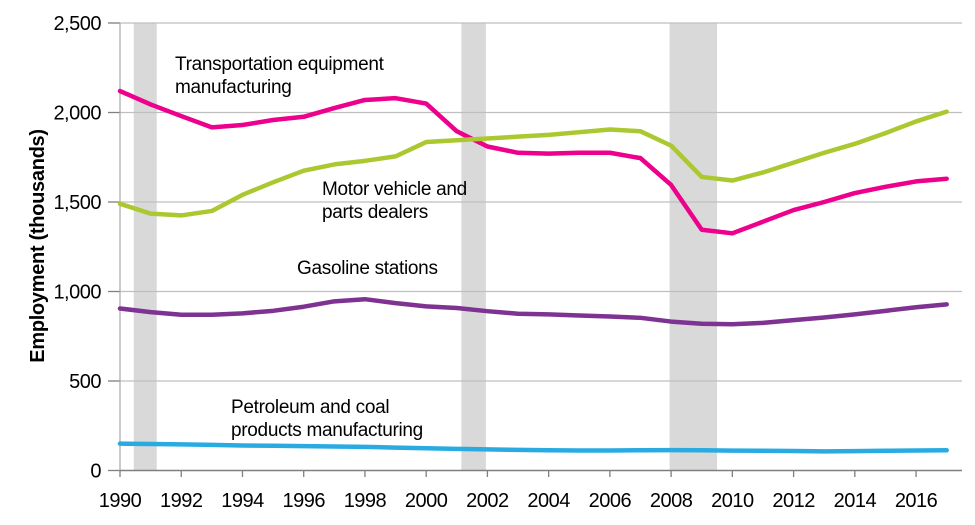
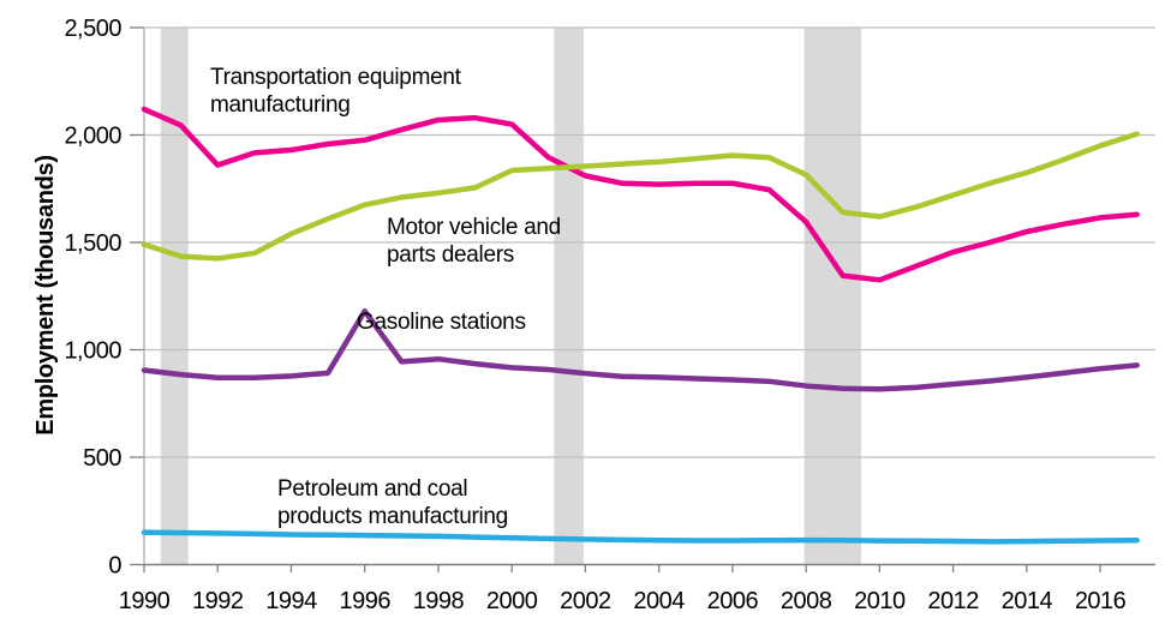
Transportation equipment manufacturing/1992: 1980 -> 1860
Gasoline stations/1996: 920 -> 1180
